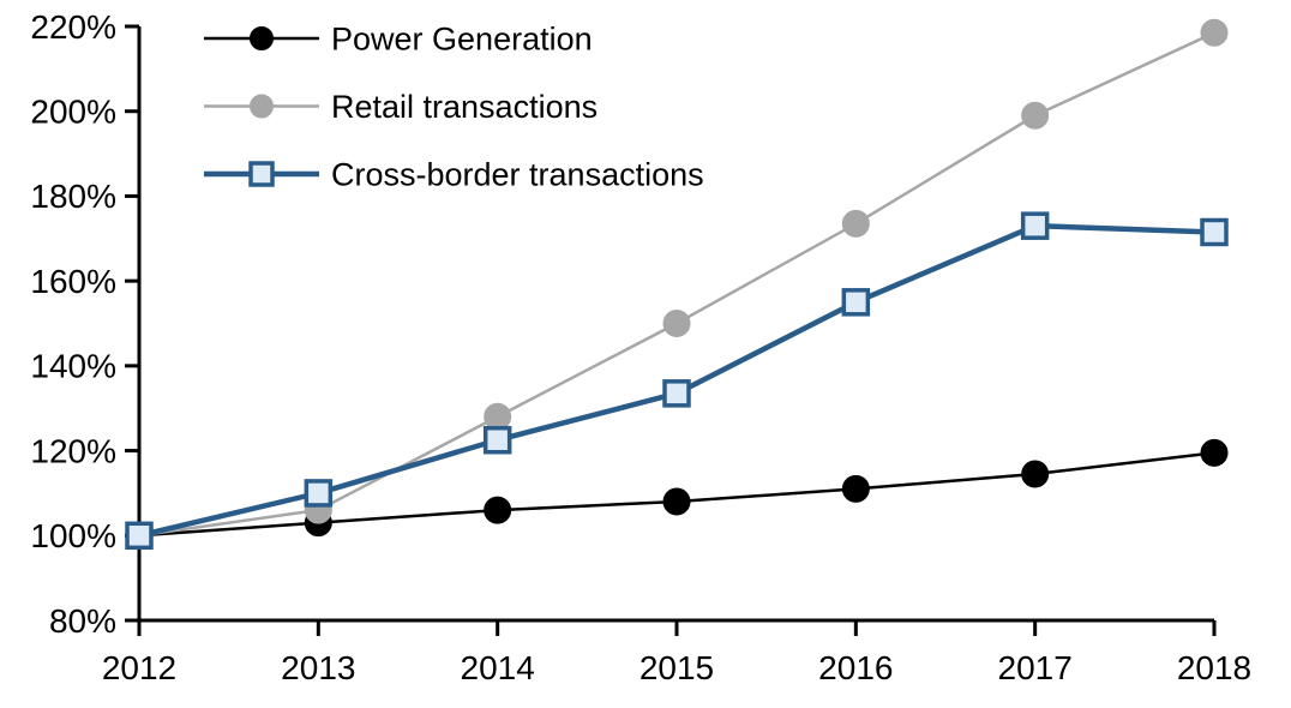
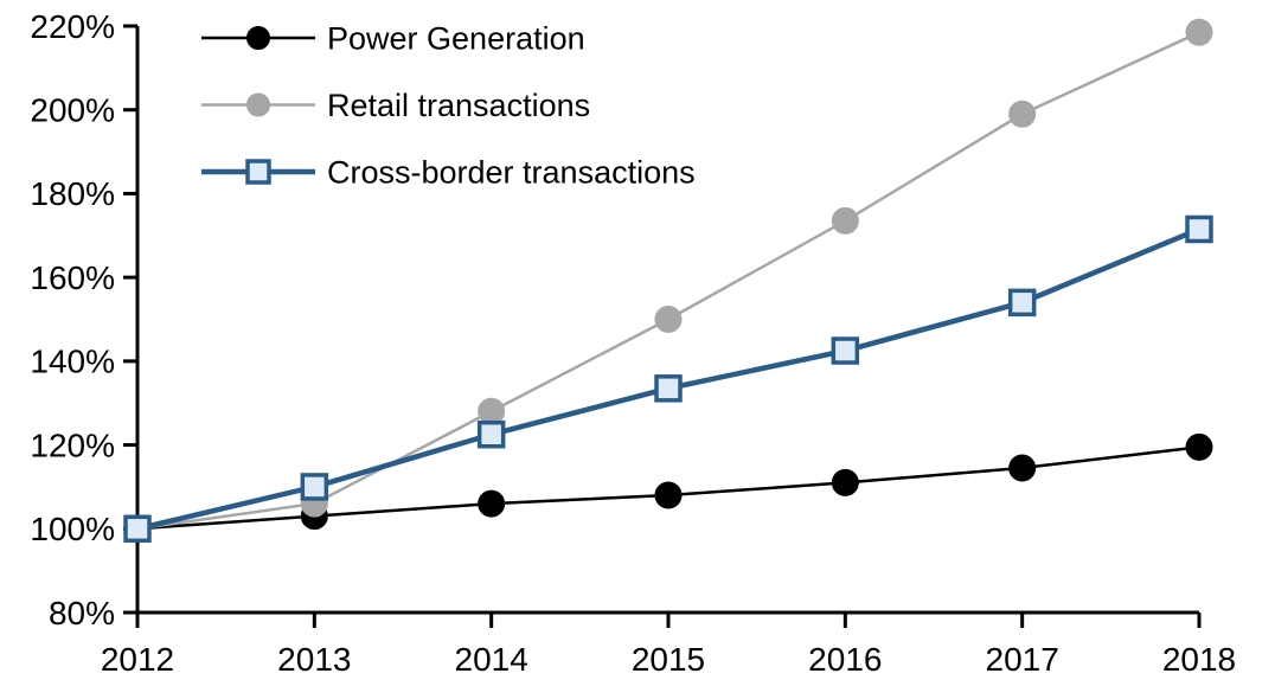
Cross-border transactions/2016: 155% -> 142%
Cross-border transactions/2017: 173% -> 154%
